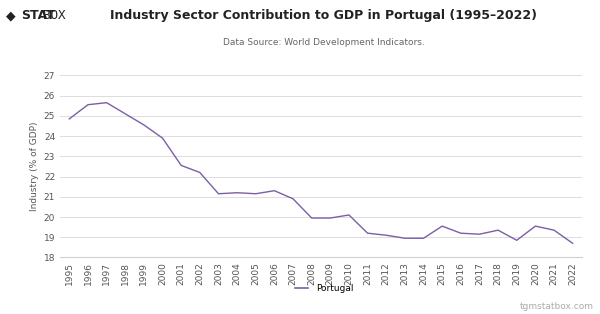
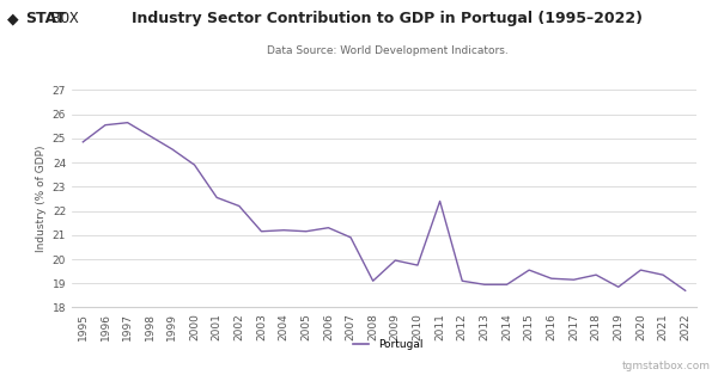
2008: 19.95 -> 19.10
2010: 20.10 -> 19.75
2011: 19.20 -> 22.40
